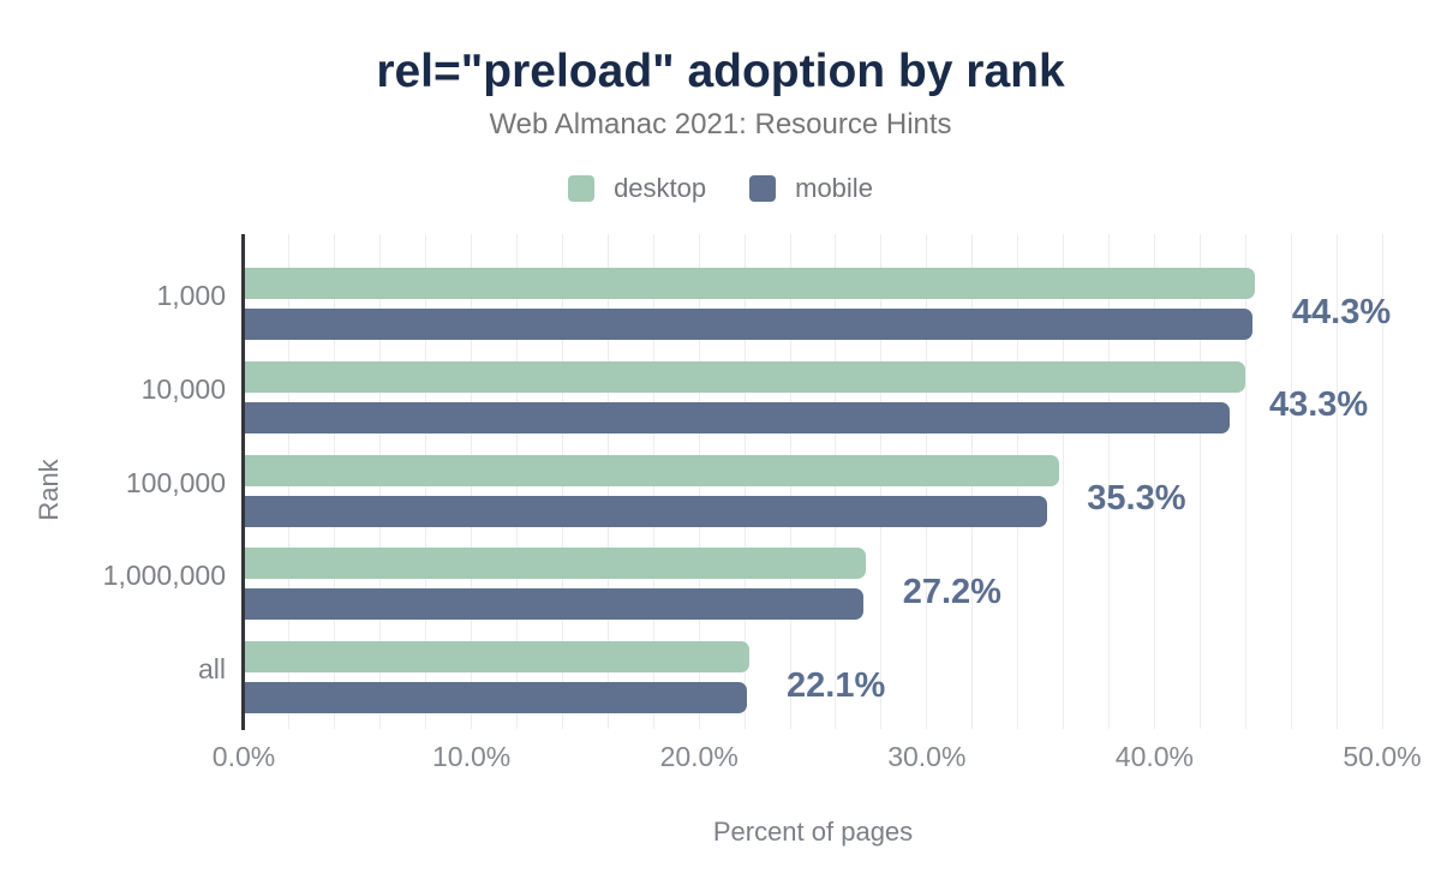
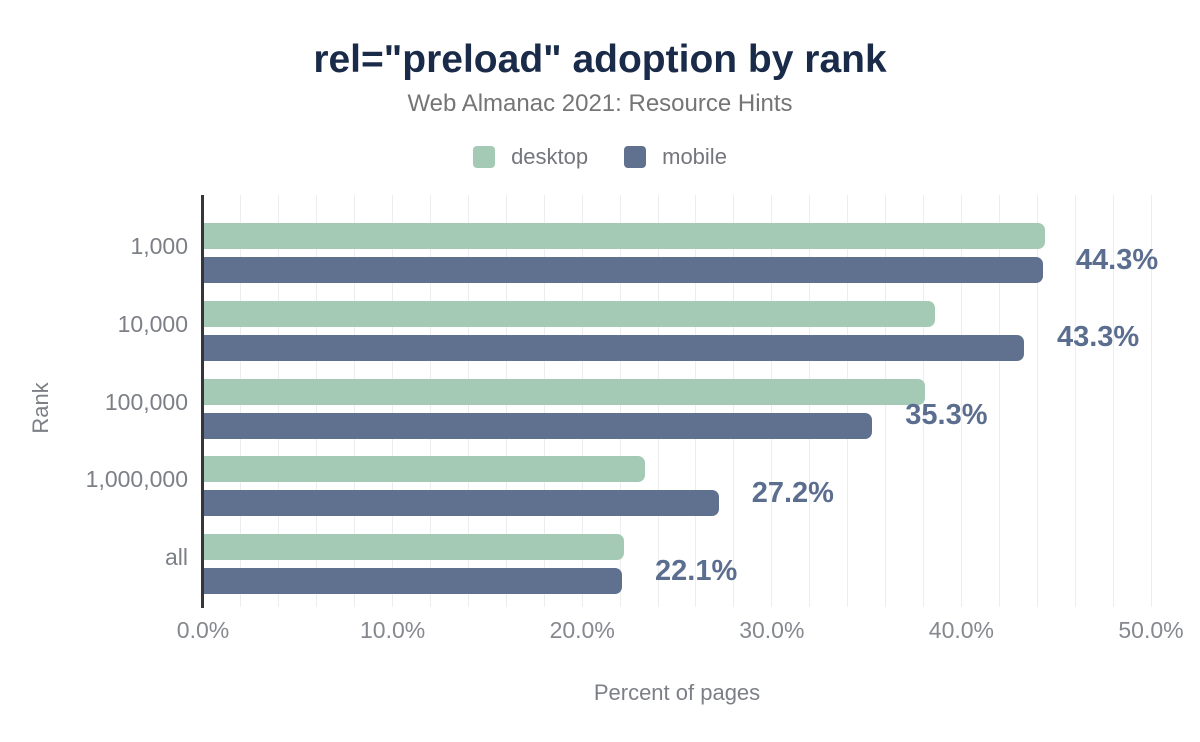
desktop/10,000: 44.0% -> 38.6%
desktop/100,000: 35.8% -> 38.1%
desktop/1,000,000: 27.3% -> 23.3%
